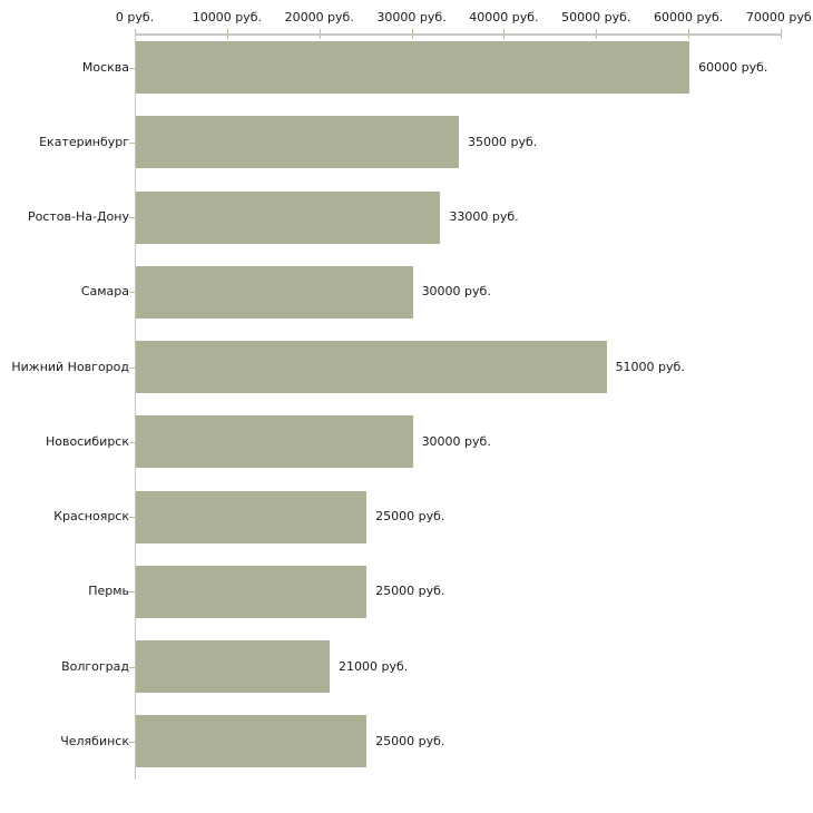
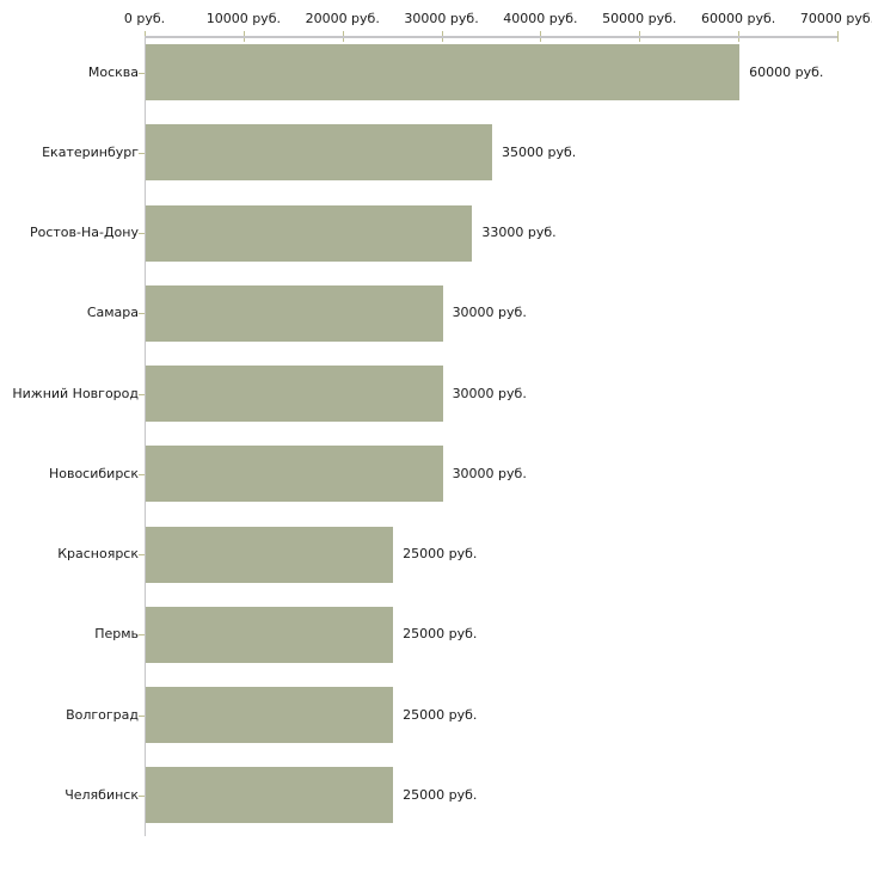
Нижний Новгород: 51000 -> 30000
Волгоград: 21000 -> 25000
